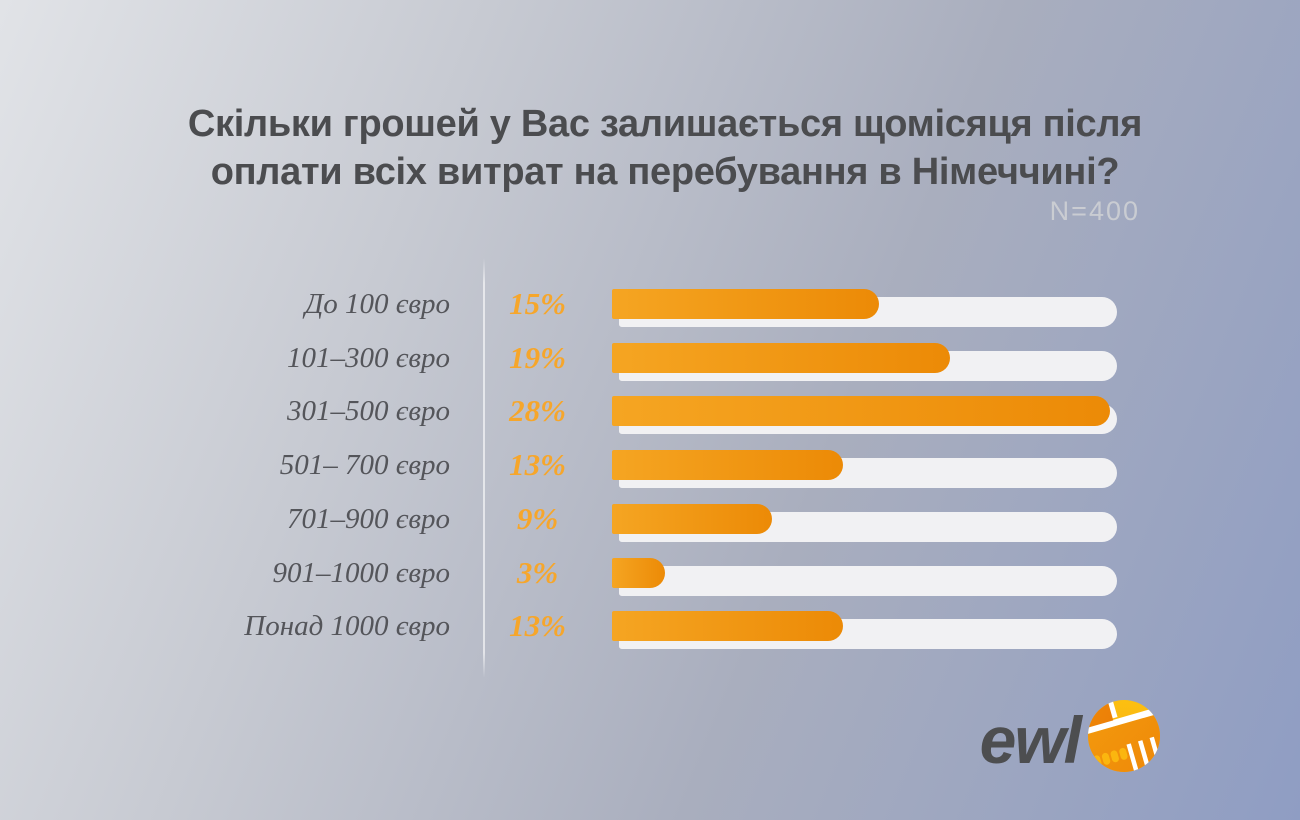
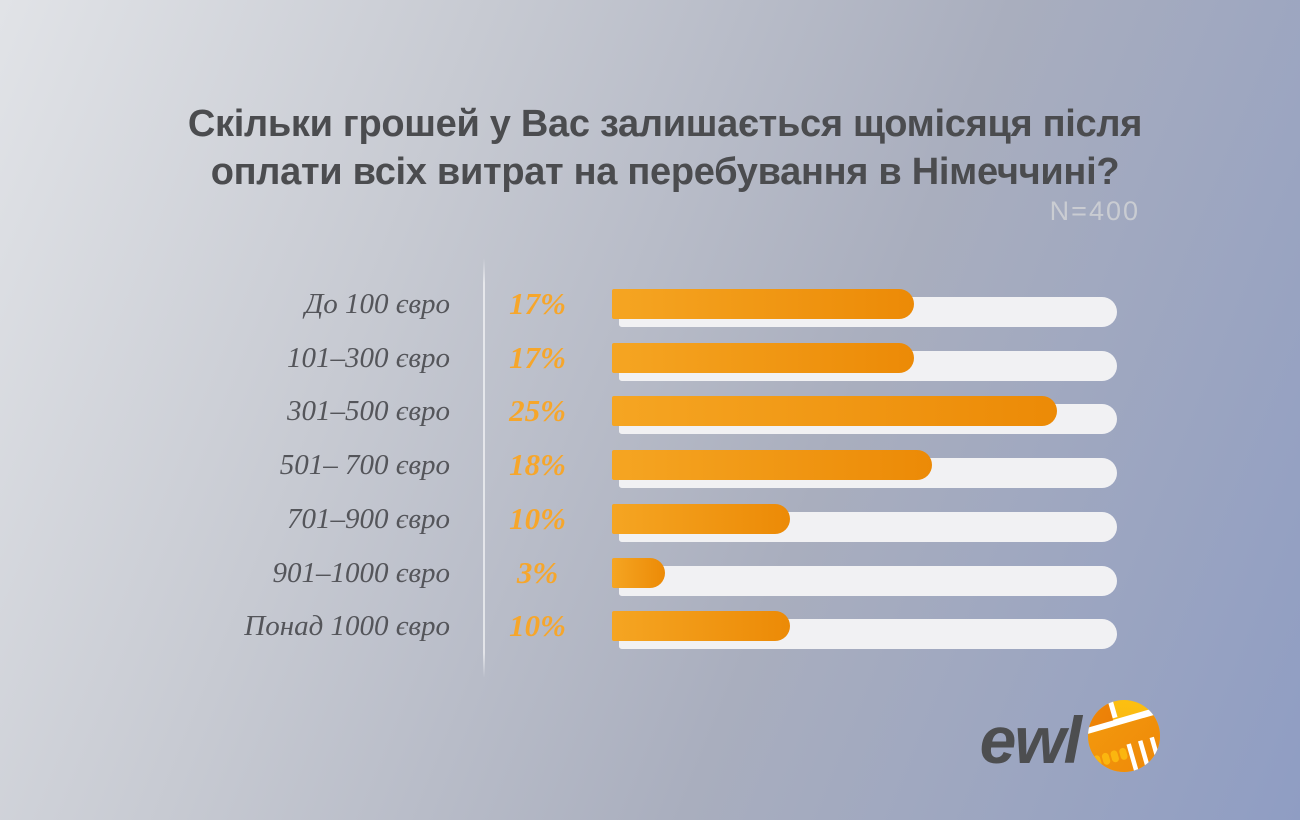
До 100 євро: 15% -> 17%
101–300 євро: 19% -> 17%
301–500 євро: 28% -> 25%
501– 700 євро: 13% -> 18%
701–900 євро: 9% -> 10%
Понад 1000 євро: 13% -> 10%
